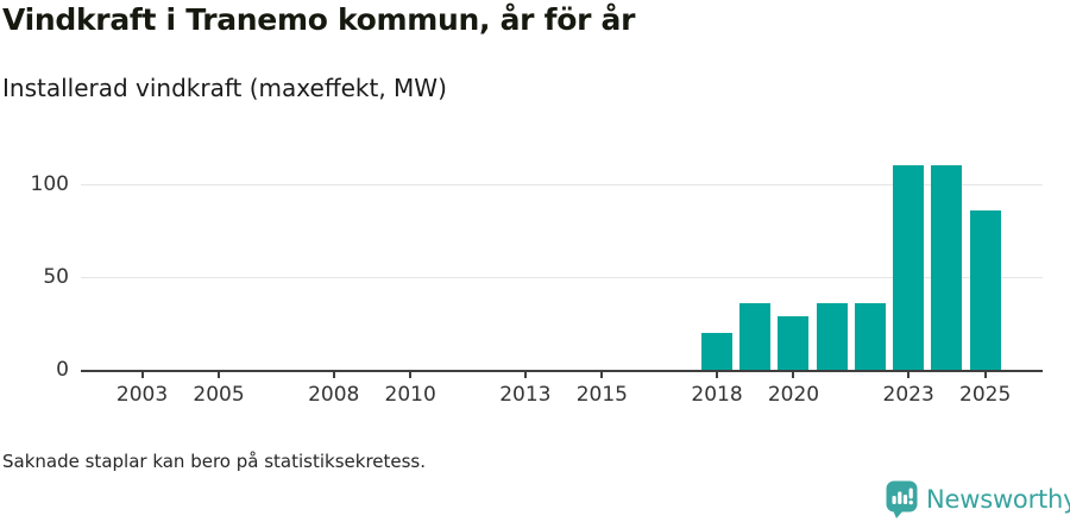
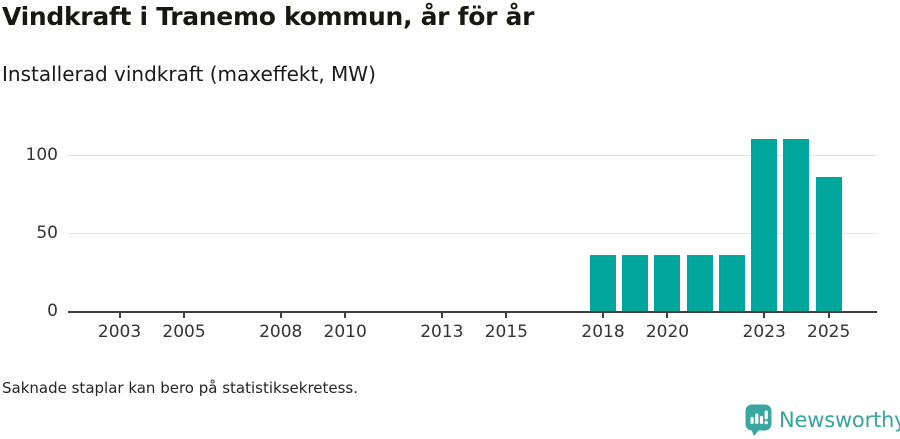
2018: 20 -> 36
2020: 29 -> 36
